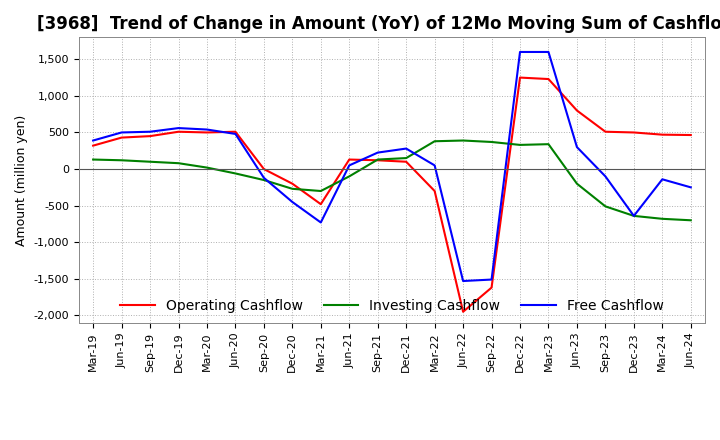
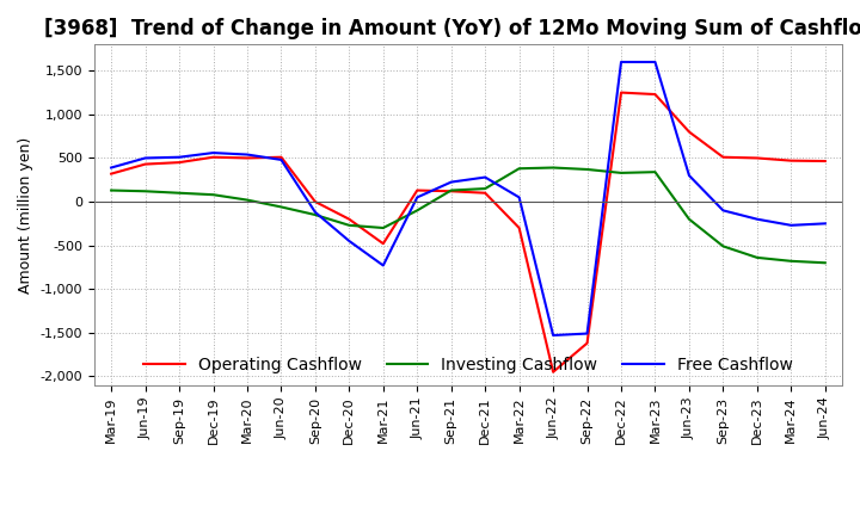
Free Cashflow/Dec-23: -640 -> -200
Free Cashflow/Mar-24: -140 -> -270
